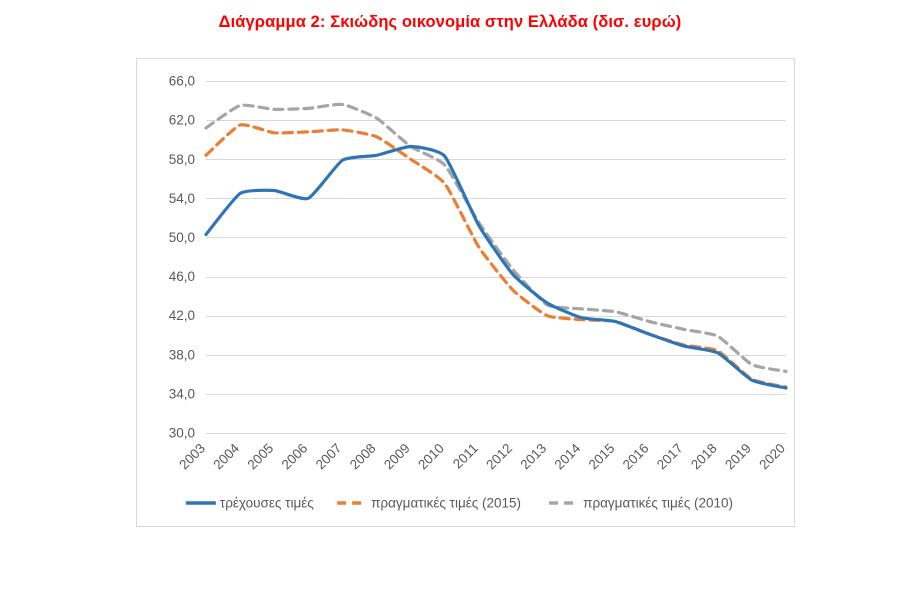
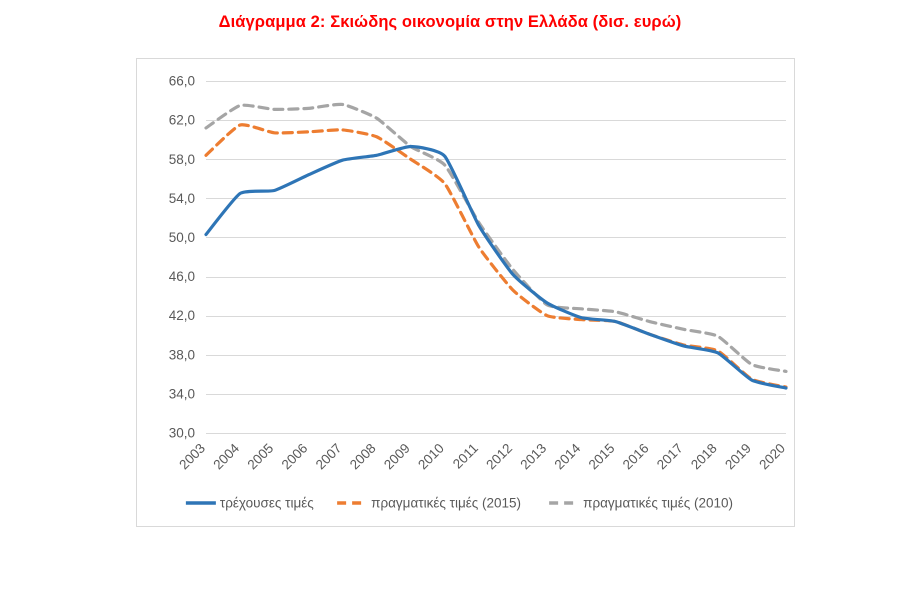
τρέχουσες τιμές/2006: 54 -> 56
